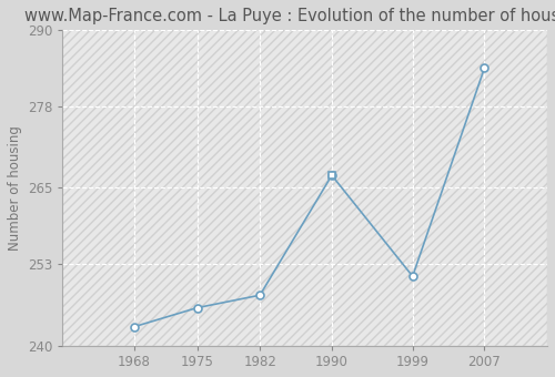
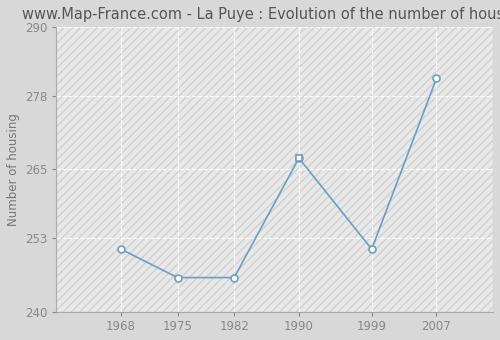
1968: 243 -> 251
1982: 248 -> 246
2007: 284 -> 281
